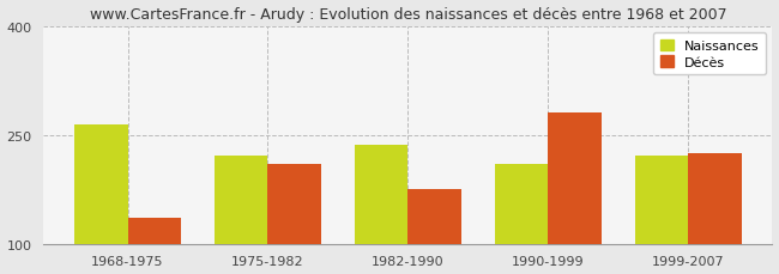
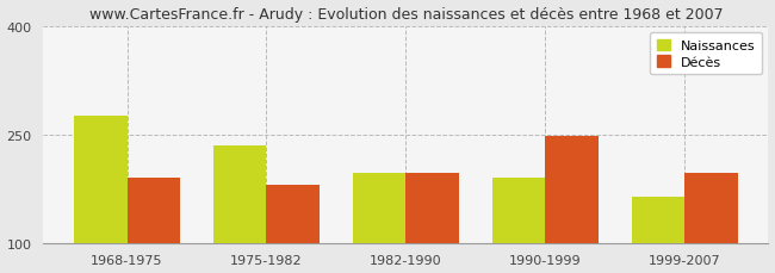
Naissances/1968-1975: 264 -> 275
Décès/1968-1975: 136 -> 190
Naissances/1975-1982: 222 -> 235
Décès/1975-1982: 210 -> 180
Naissances/1982-1990: 236 -> 197
Décès/1982-1990: 176 -> 197
Naissances/1990-1999: 210 -> 190
Décès/1990-1999: 280 -> 248
Naissances/1999-2007: 222 -> 163
Décès/1999-2007: 224 -> 197
